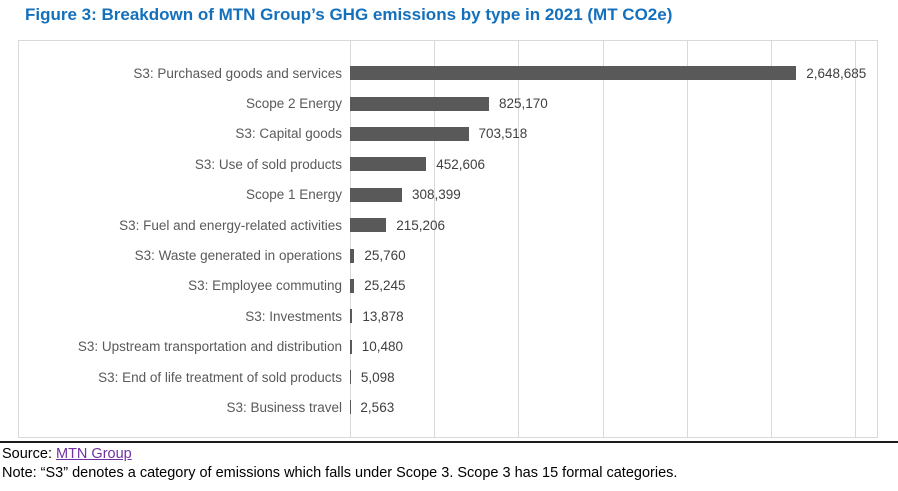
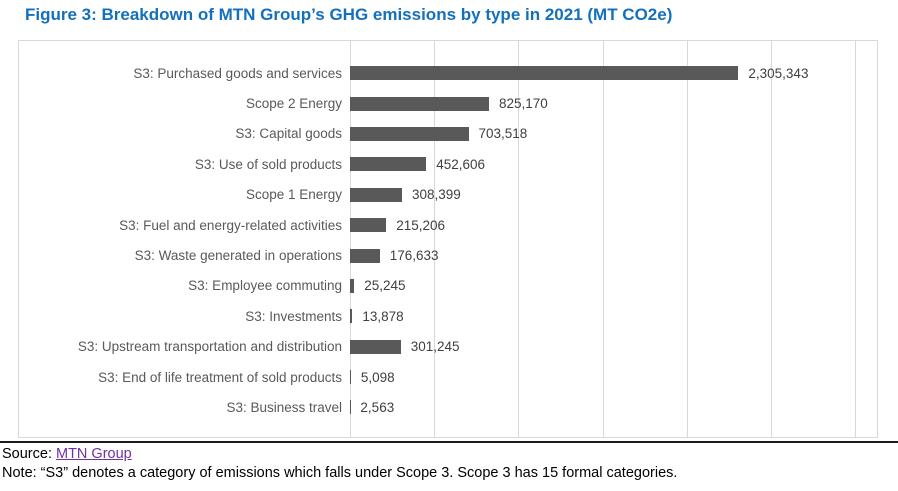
S3: Purchased goods and services: 2,648,685 -> 2,305,343
S3: Waste generated in operations: 25,760 -> 176,633
S3: Upstream transportation and distribution: 10,480 -> 301,245
